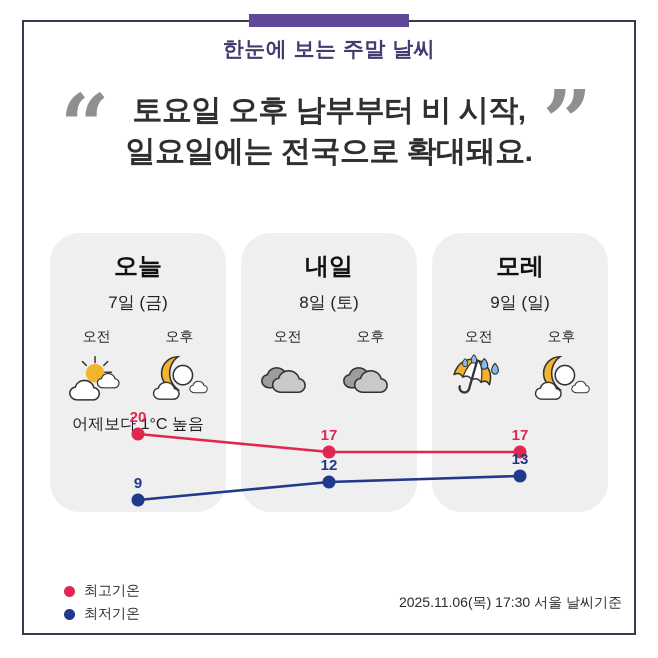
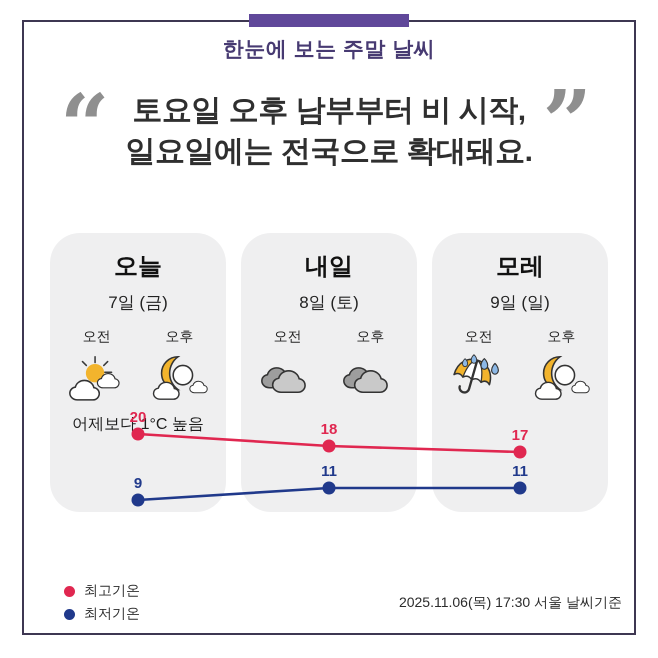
최고기온/내일 8일(토): 17 -> 18
최저기온/내일 8일(토): 12 -> 11
최저기온/모레 9일(일): 13 -> 11
